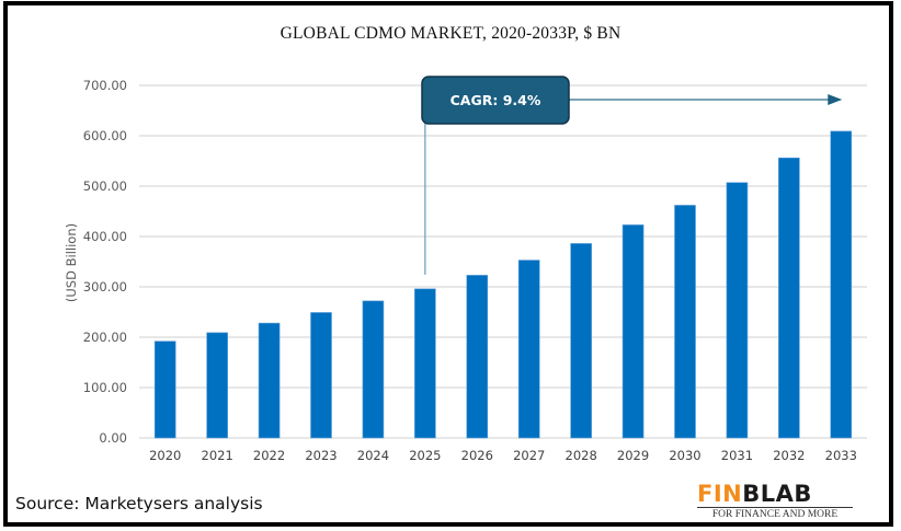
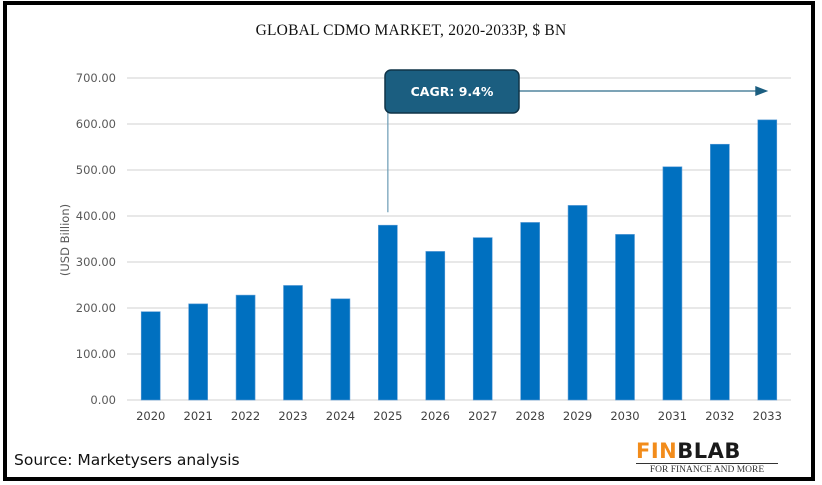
2024: 270 -> 220
2025: 300 -> 380
2030: 460 -> 360
